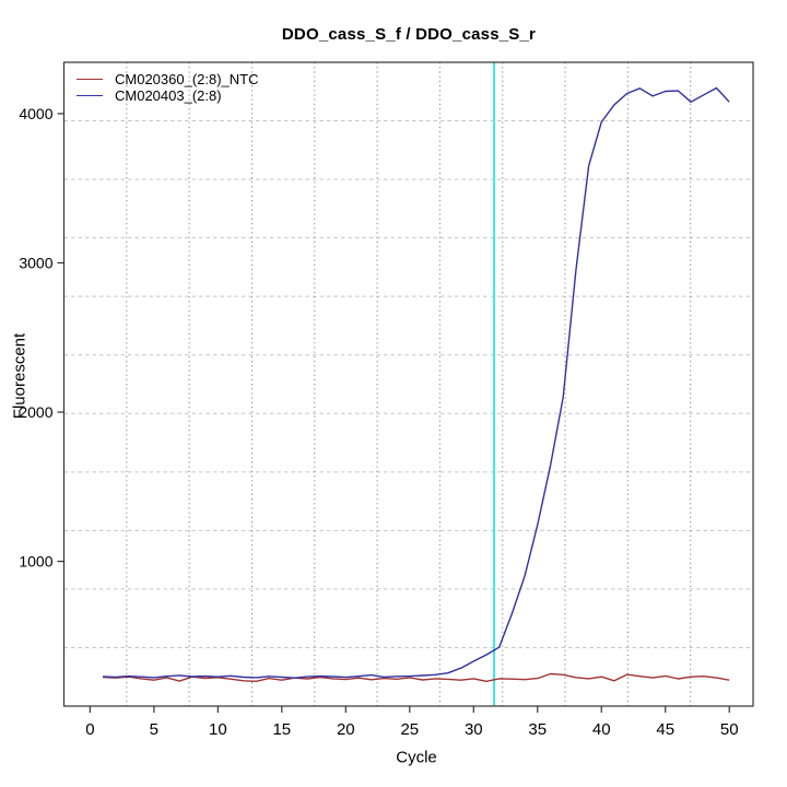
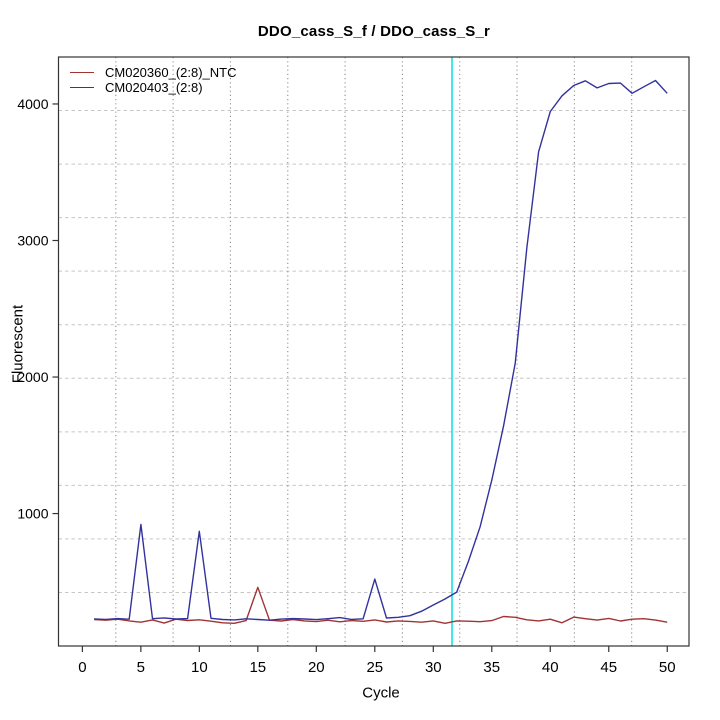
CM020403_(2:8)/5: 220 -> 920
CM020403_(2:8)/10: 230 -> 870
CM020360_(2:8)_NTC/15: 200 -> 460
CM020403_(2:8)/25: 230 -> 520
